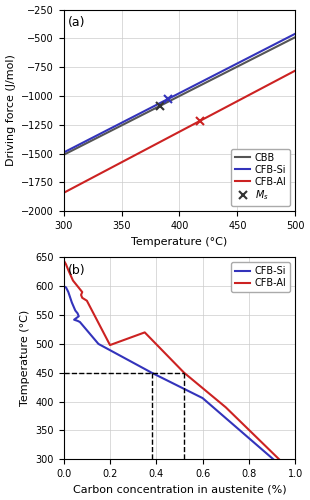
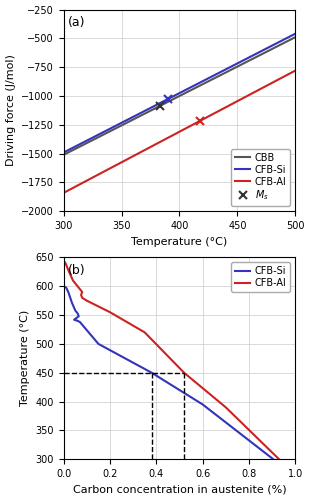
CFB-Al/0.2: 498 -> 555
CFB-Si/0.6: 406 -> 395
